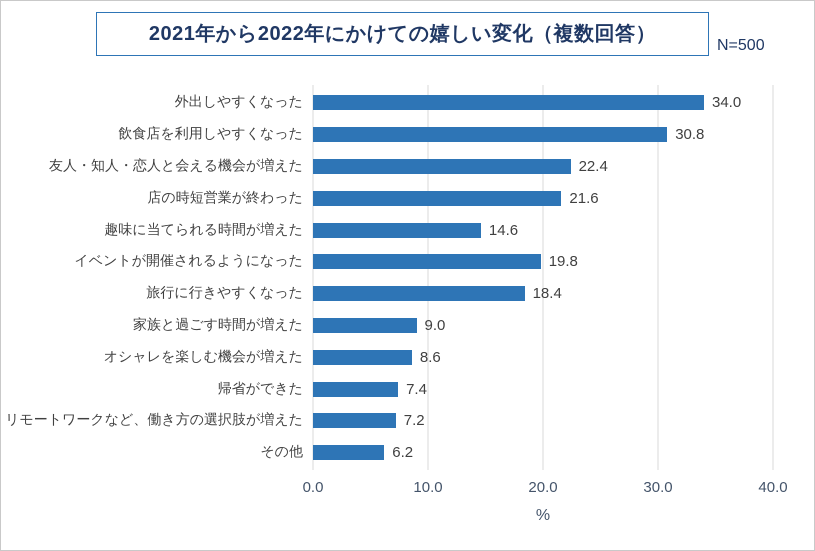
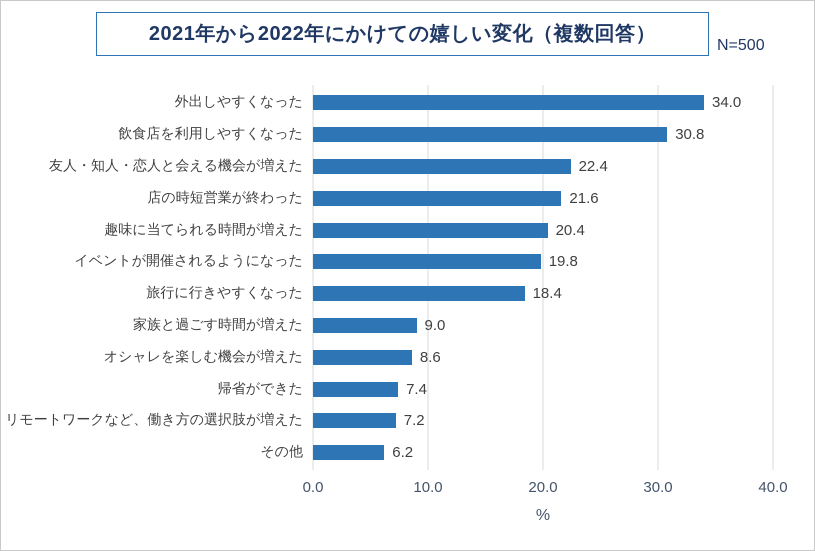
趣味に当てられる時間が増えた: 14.6 -> 20.4
